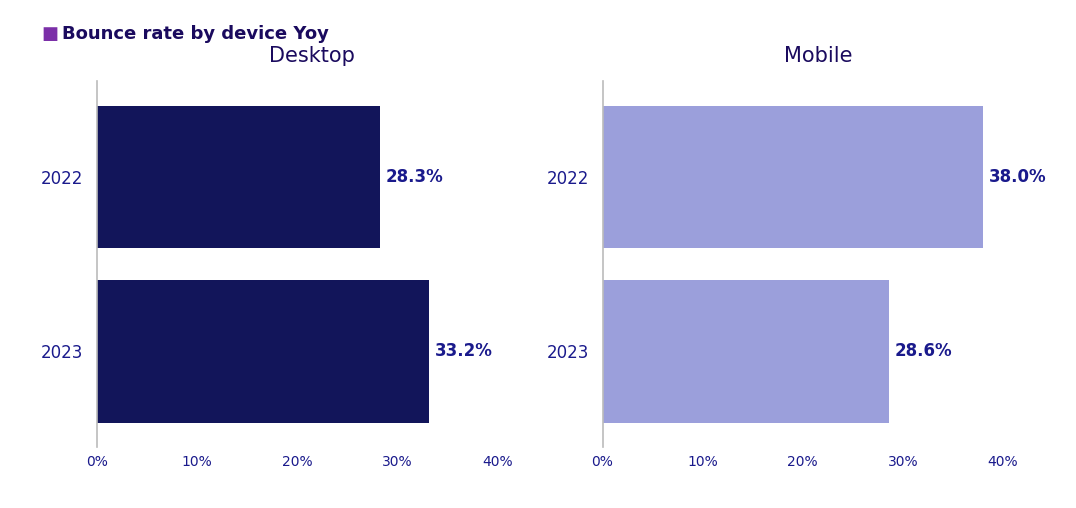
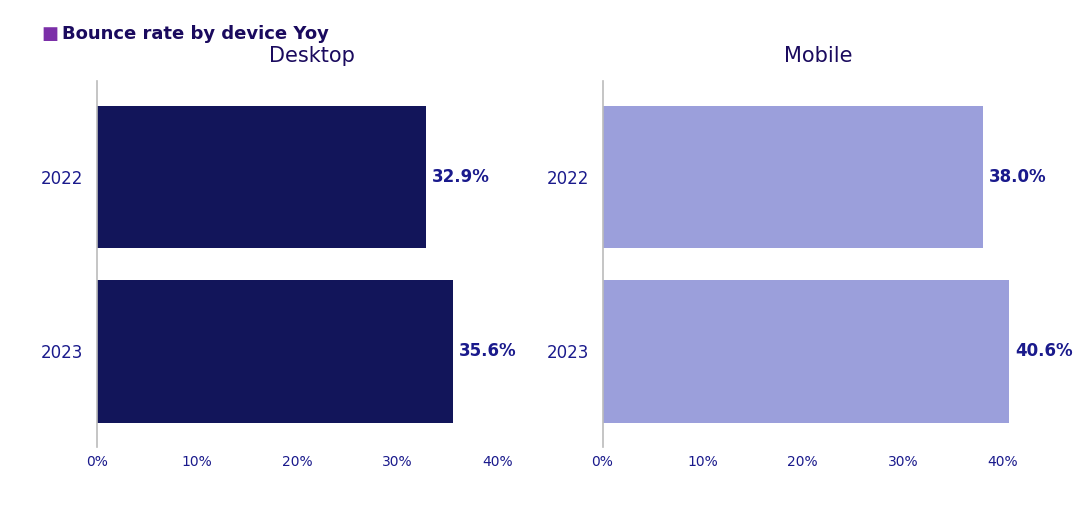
Desktop/2022: 28.3% -> 32.9%
Desktop/2023: 33.2% -> 35.6%
Mobile/2023: 28.6% -> 40.6%
